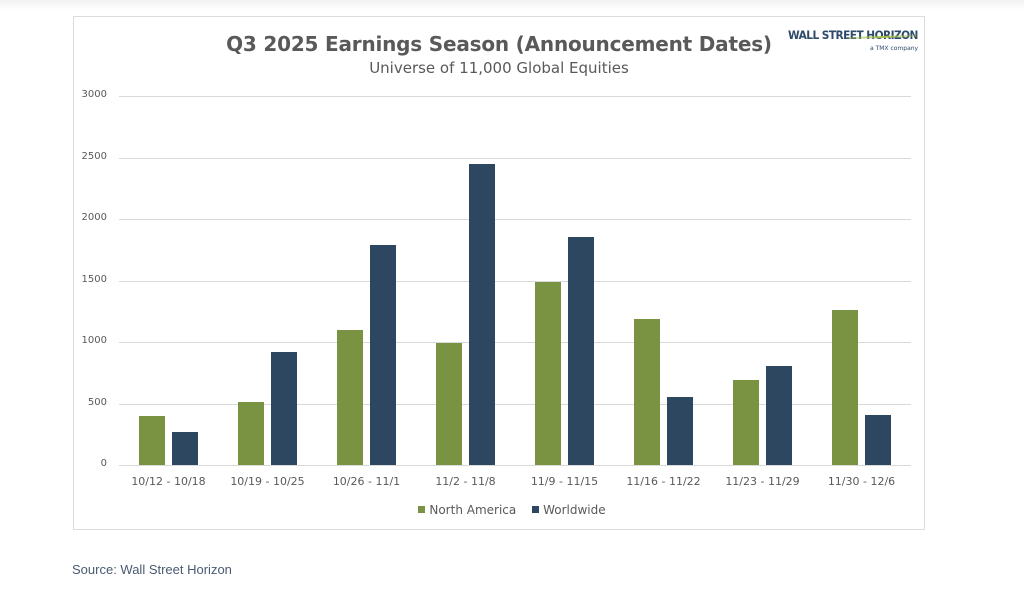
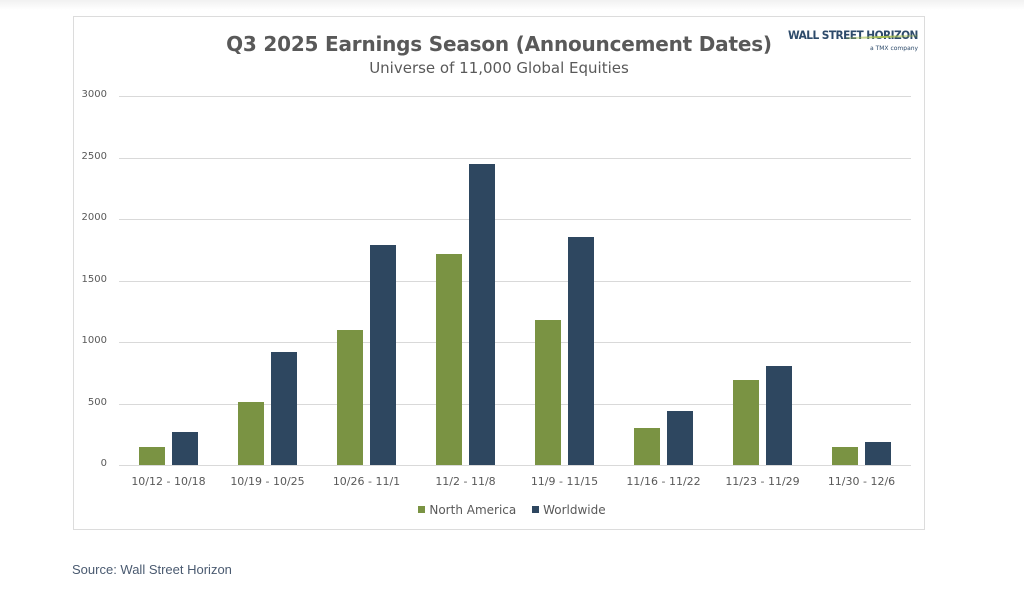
North America/10/12 - 10/18: 400 -> 140
North America/11/2 - 11/8: 990 -> 1720
North America/11/9 - 11/15: 1490 -> 1180
North America/11/16 - 11/22: 1190 -> 300
Worldwide/11/16 - 11/22: 550 -> 440
North America/11/30 - 12/6: 1260 -> 150
Worldwide/11/30 - 12/6: 410 -> 180
